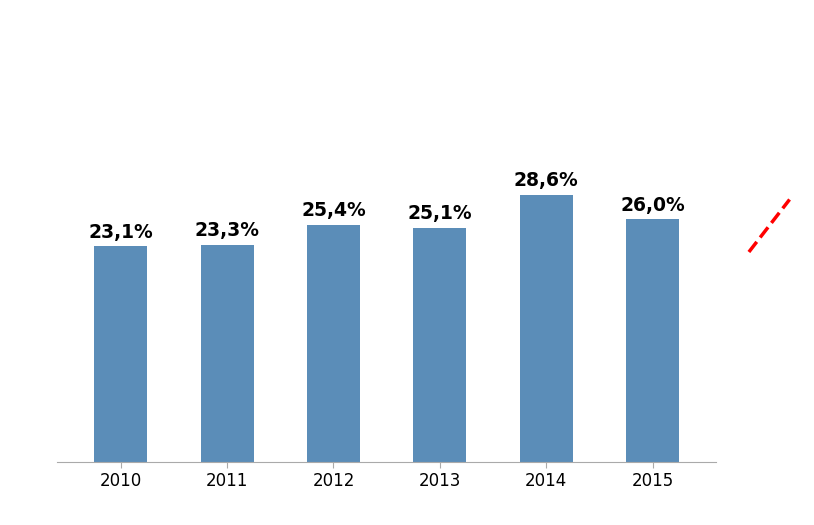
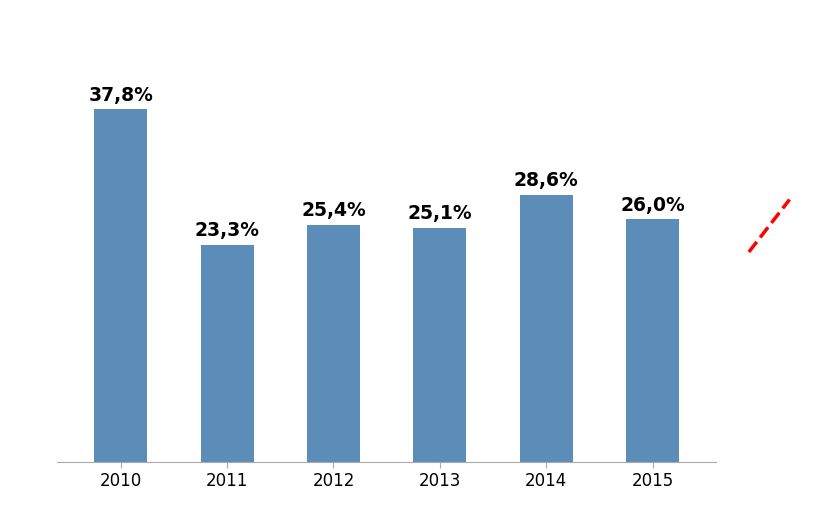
2010: 23,1% -> 37,8%
